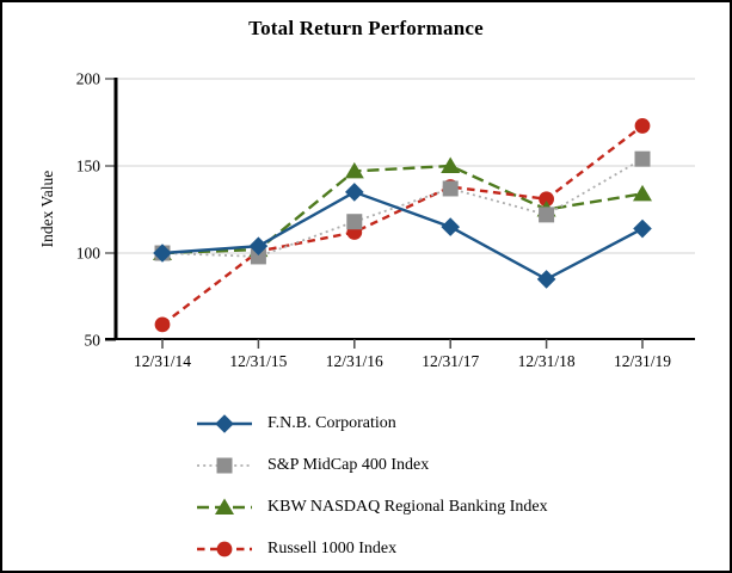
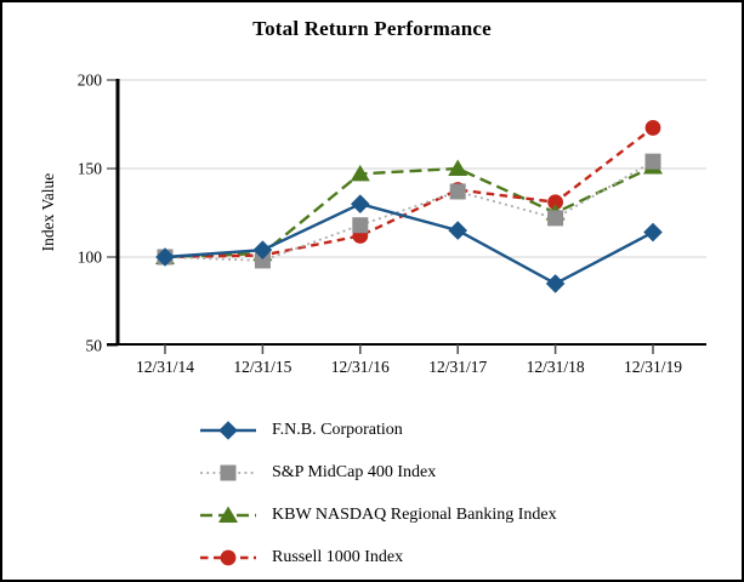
Russell 1000 Index/12/31/14: 59 -> 100
F.N.B. Corporation/12/31/16: 135 -> 130
KBW NASDAQ Regional Banking Index/12/31/19: 134 -> 151
